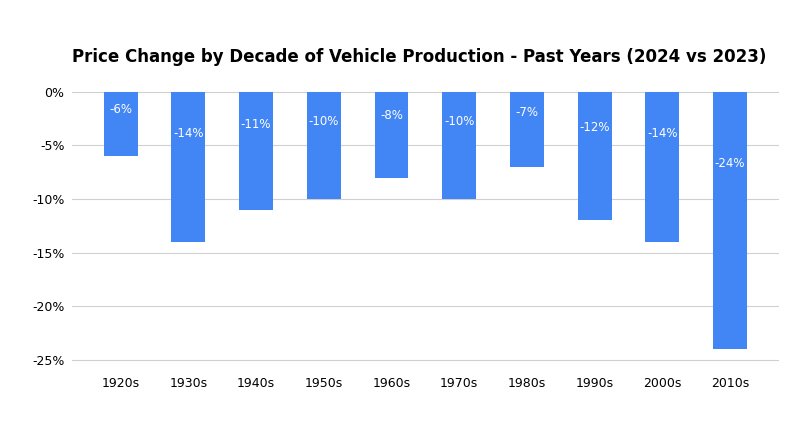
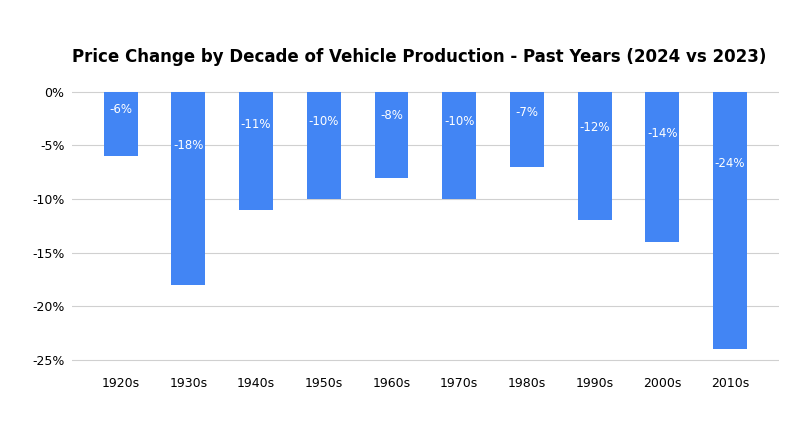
1930s: -14% -> -18%
